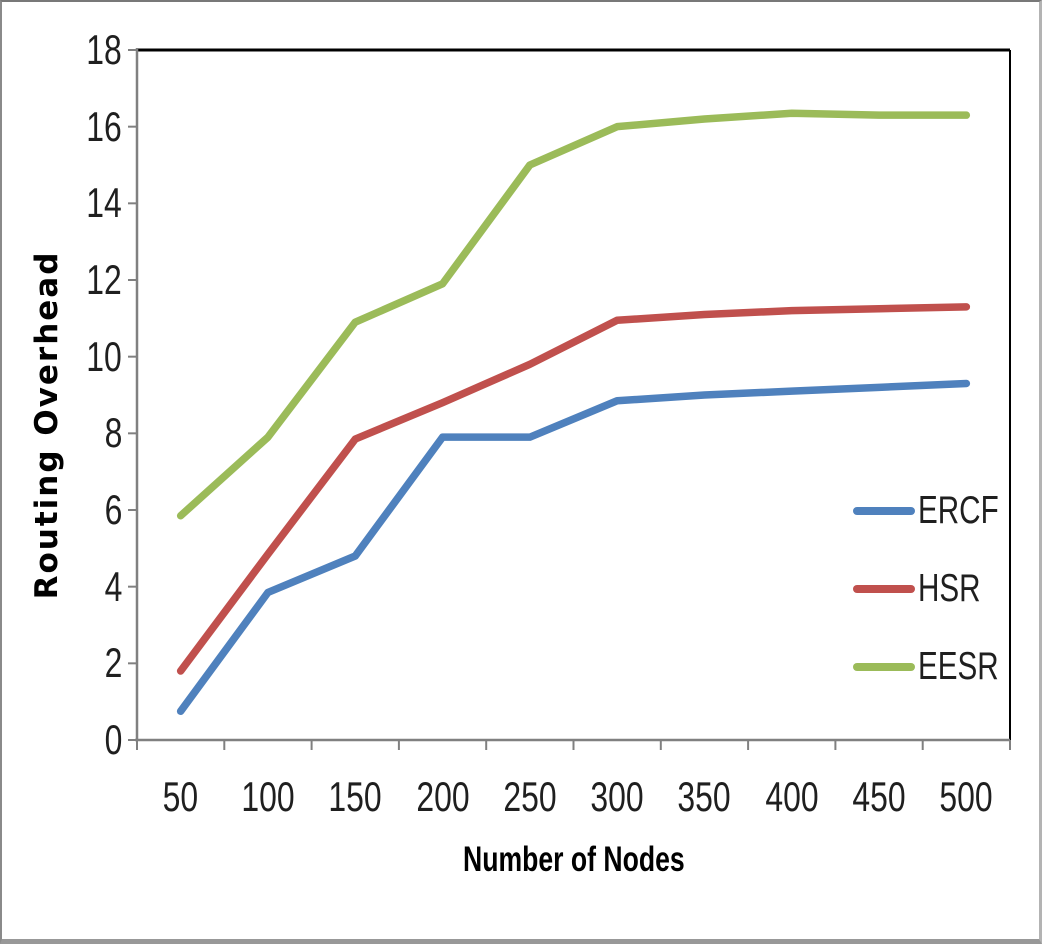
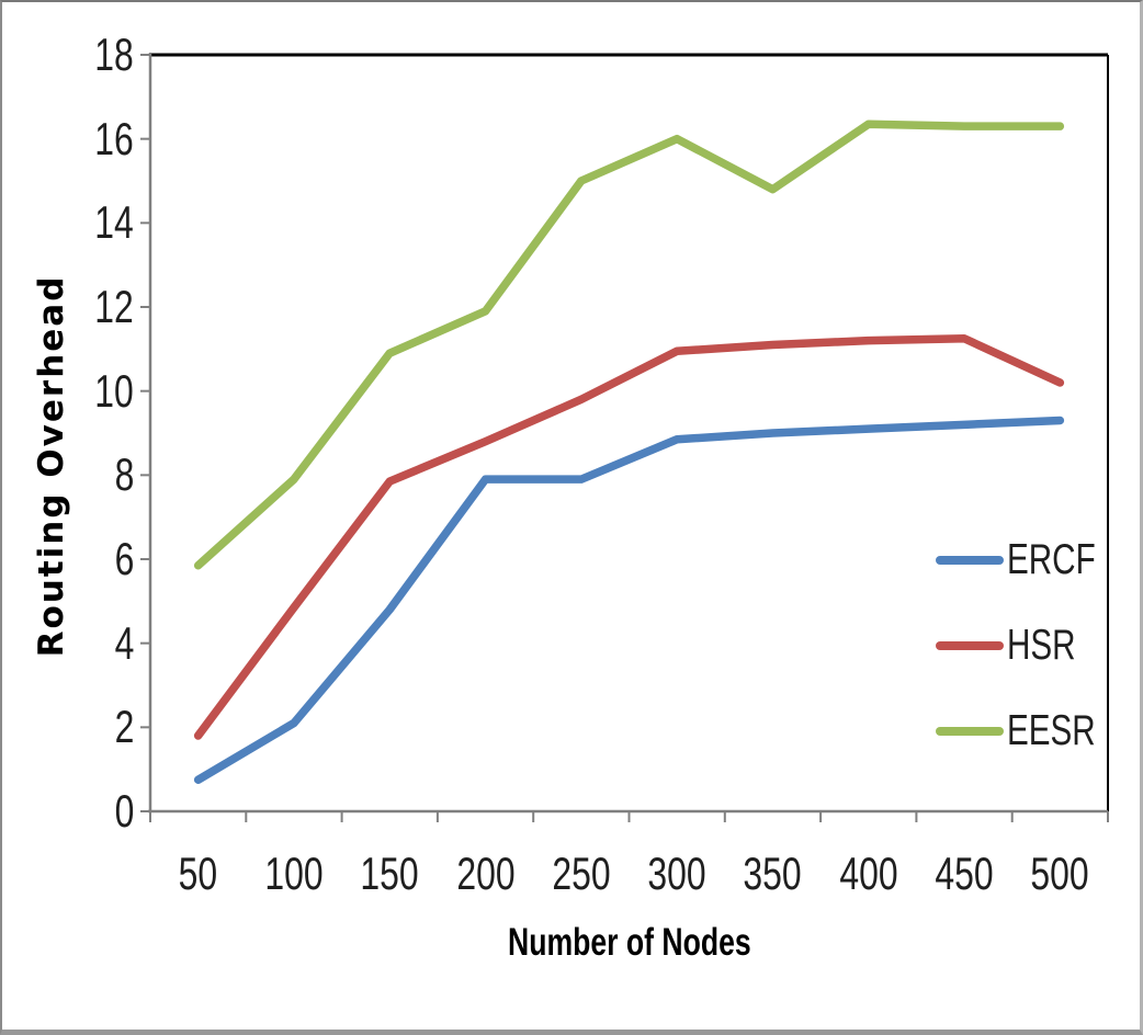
ERCF/100: 3.9 -> 2.1
EESR/350: 16.2 -> 14.8
HSR/500: 11.3 -> 10.2
